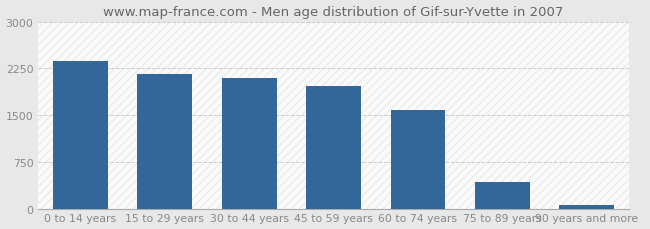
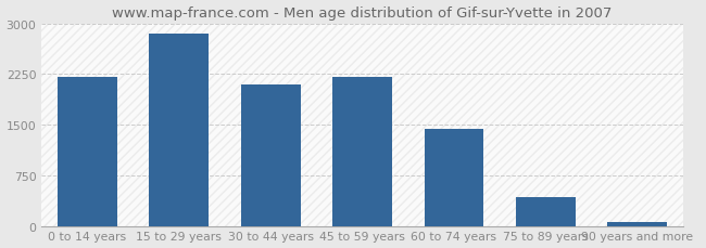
0 to 14 years: 2360 -> 2200
15 to 29 years: 2160 -> 2850
45 to 59 years: 1960 -> 2200
60 to 74 years: 1580 -> 1430
